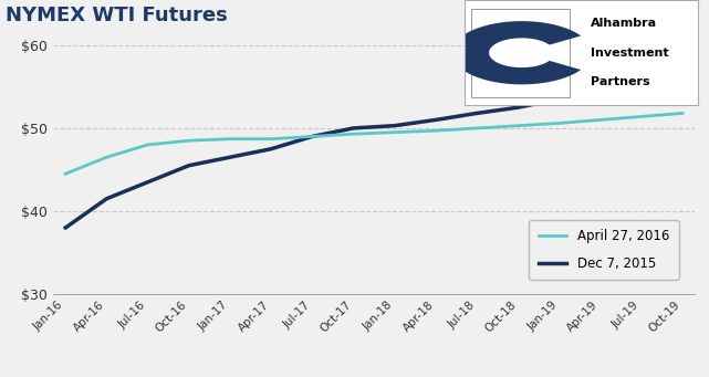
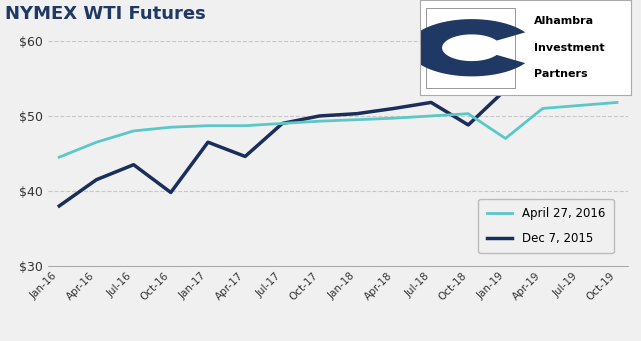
Dec 7, 2015/Oct-16: $45.5 -> $39.8
Dec 7, 2015/Apr-17: $47.5 -> $44.6
Dec 7, 2015/Oct-18: $52.5 -> $48.8
April 27, 2016/Jan-19: $50.6 -> $47.0
